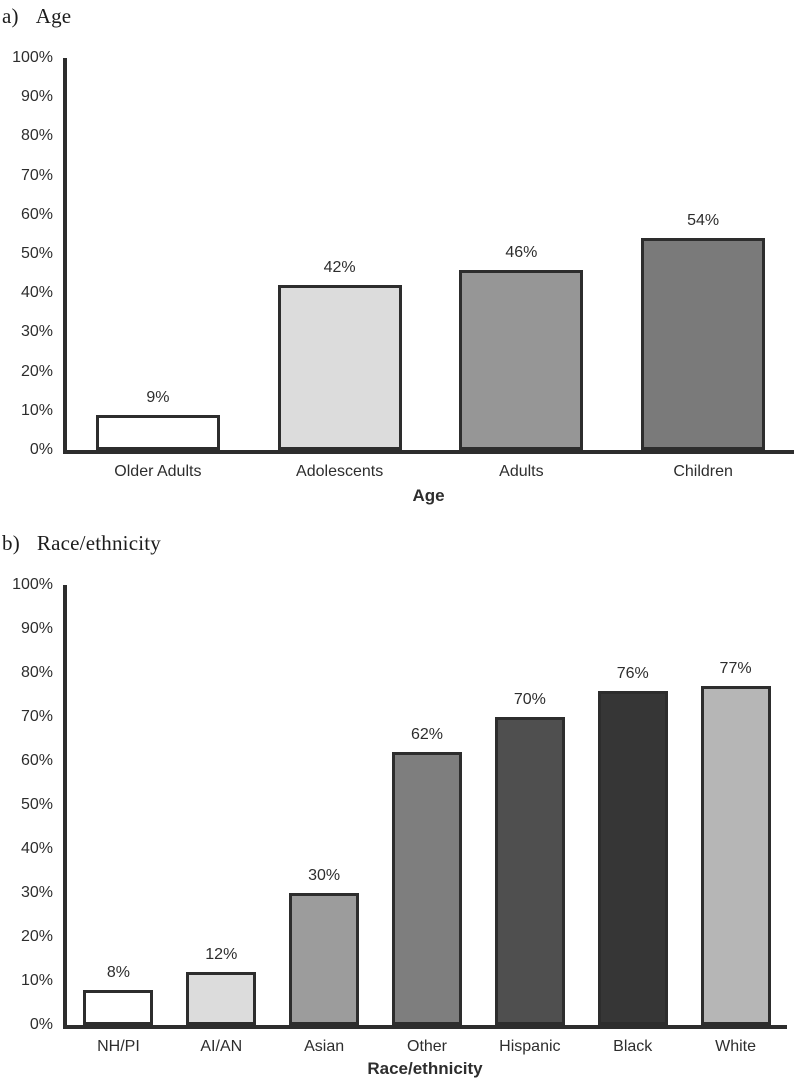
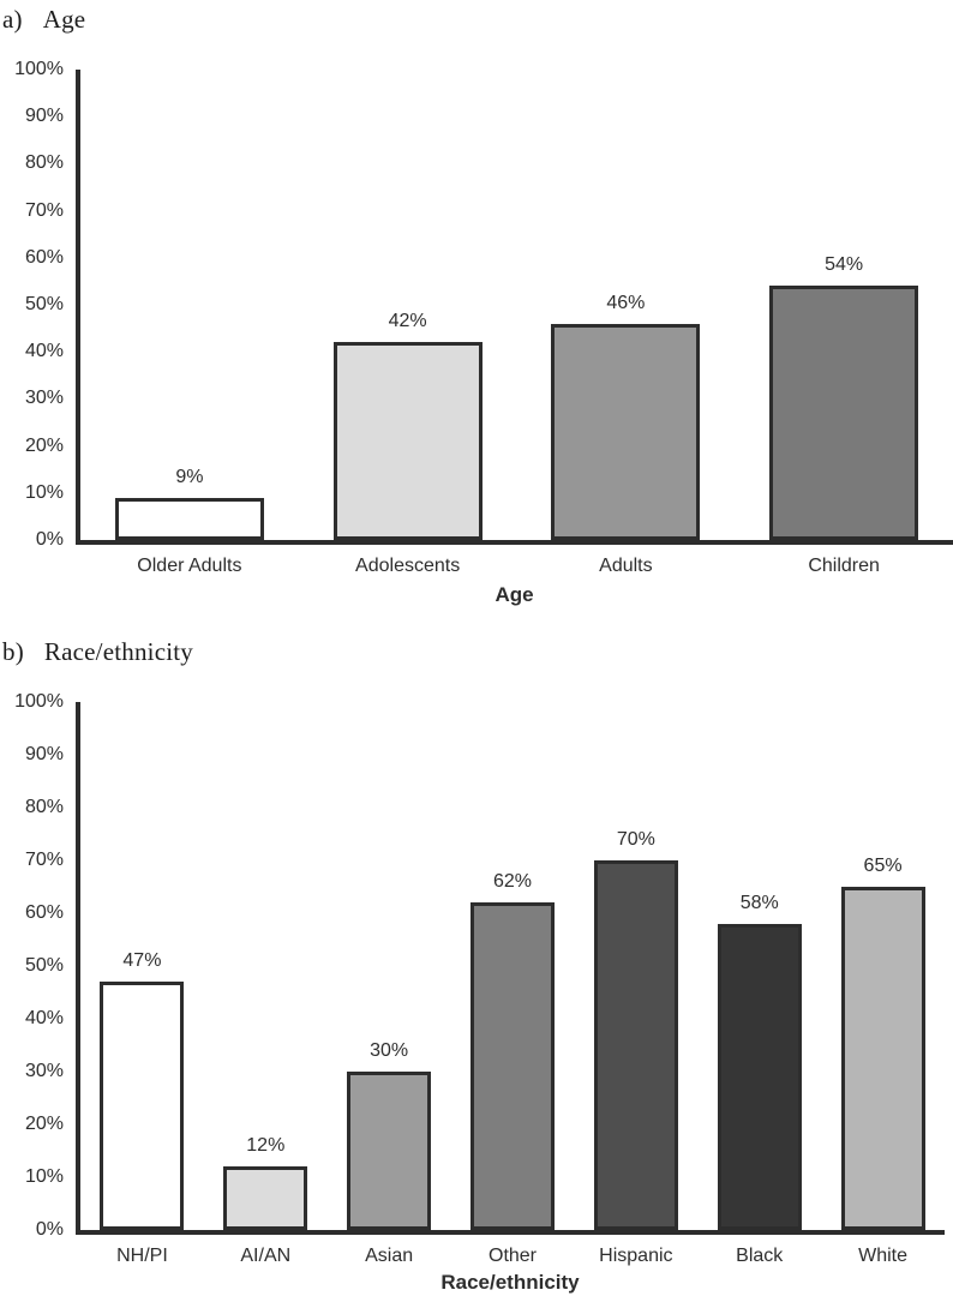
Race/ethnicity/NH/PI: 8% -> 47%
Race/ethnicity/Black: 76% -> 58%
Race/ethnicity/White: 77% -> 65%
